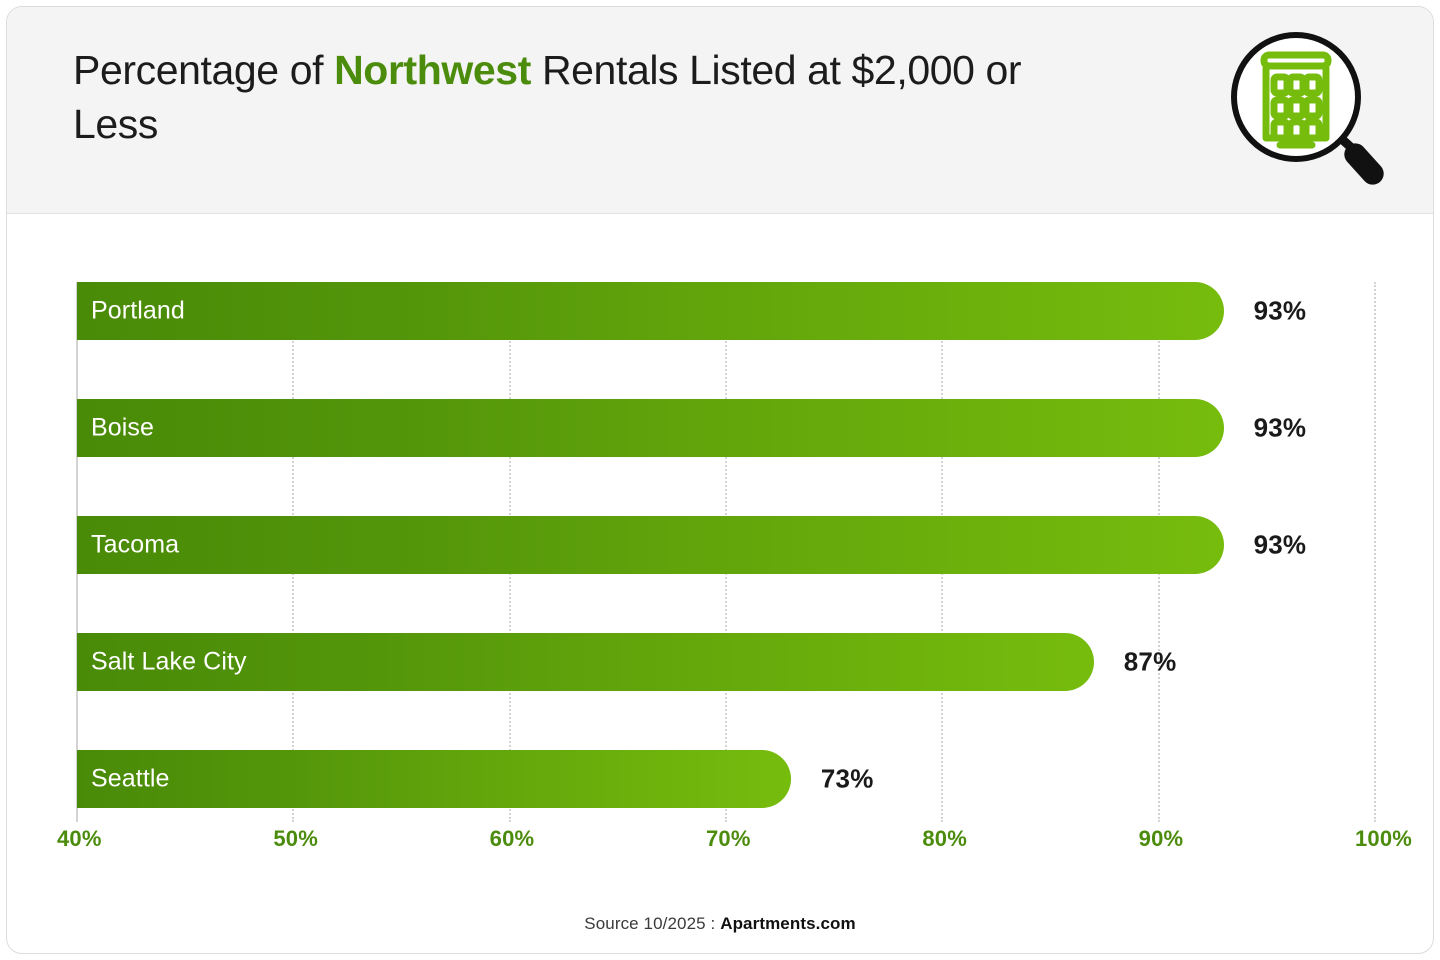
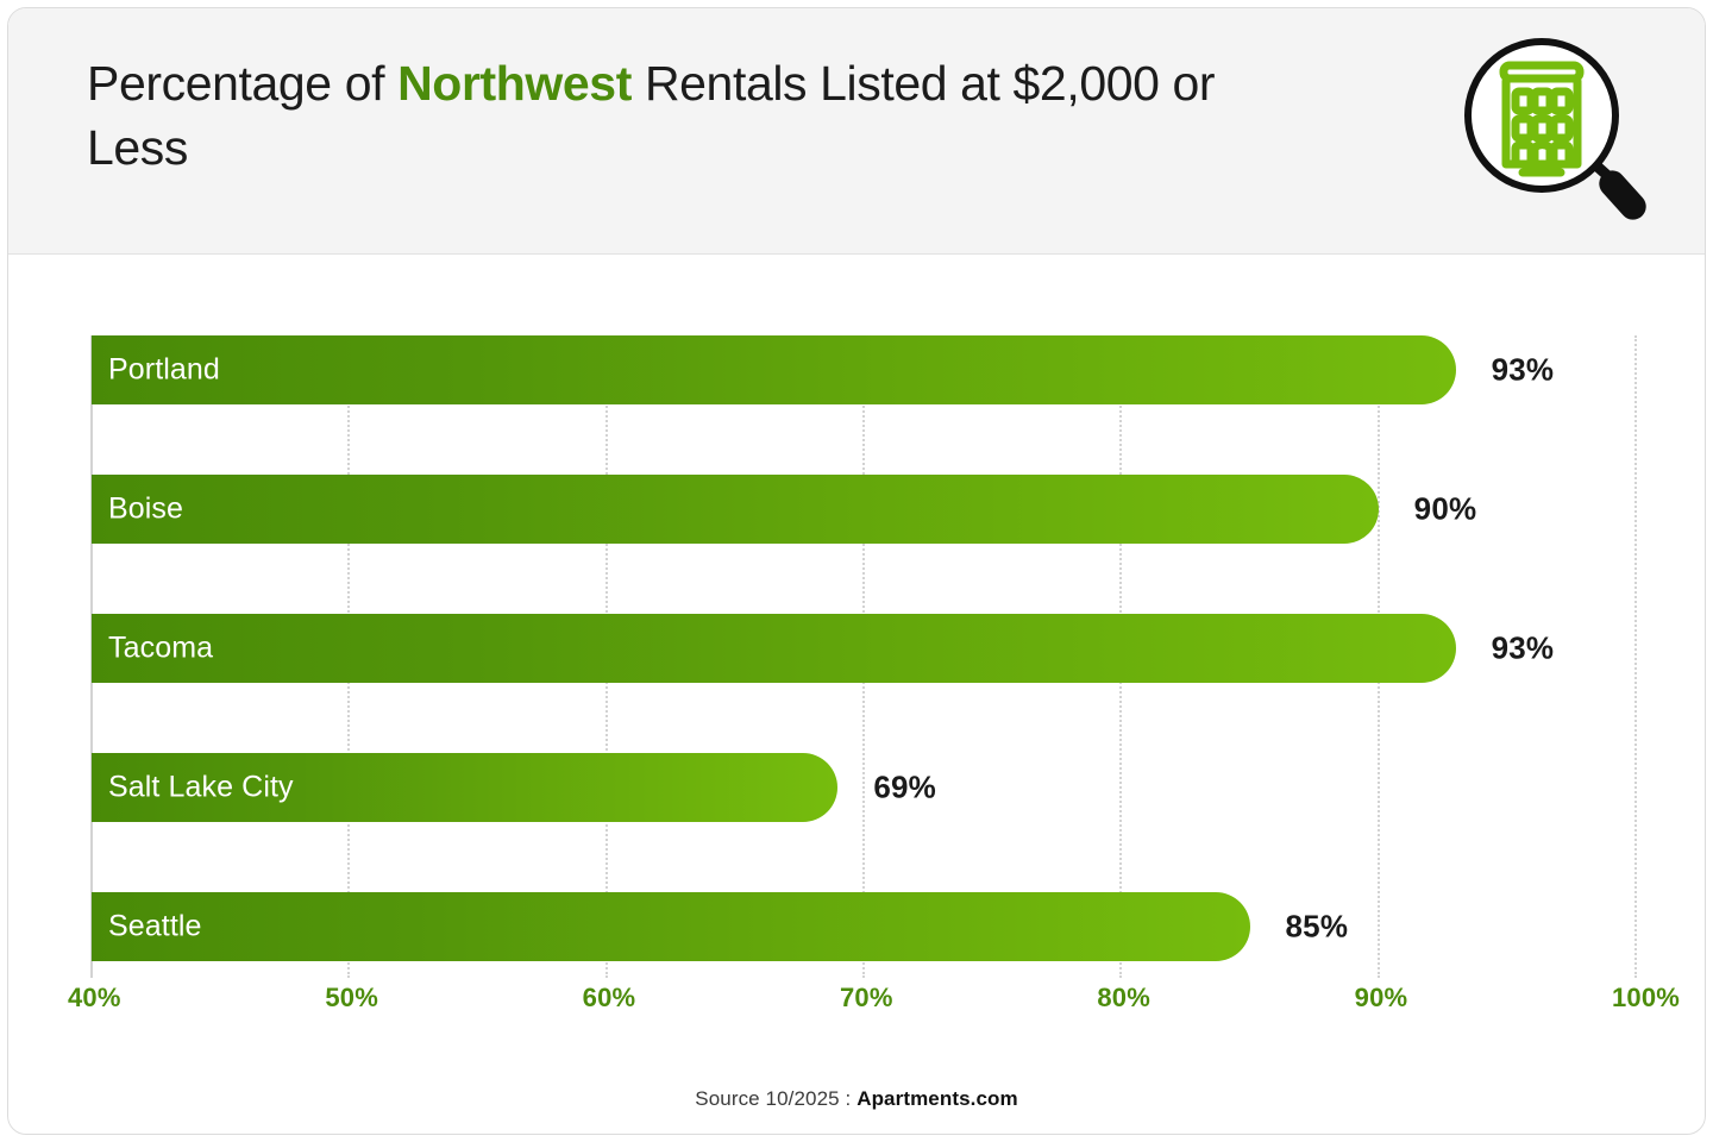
Boise: 93% -> 90%
Salt Lake City: 87% -> 69%
Seattle: 73% -> 85%
